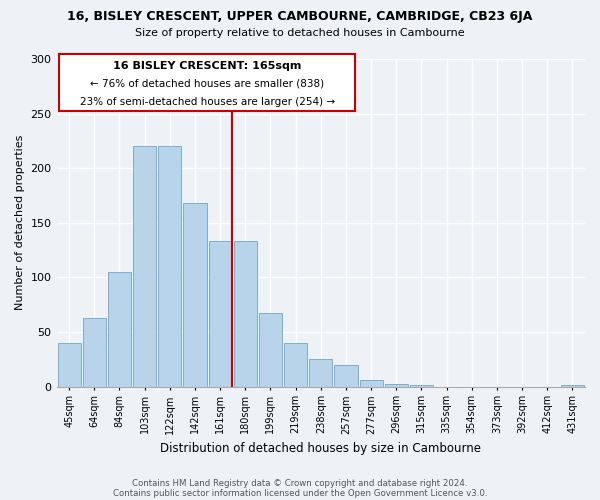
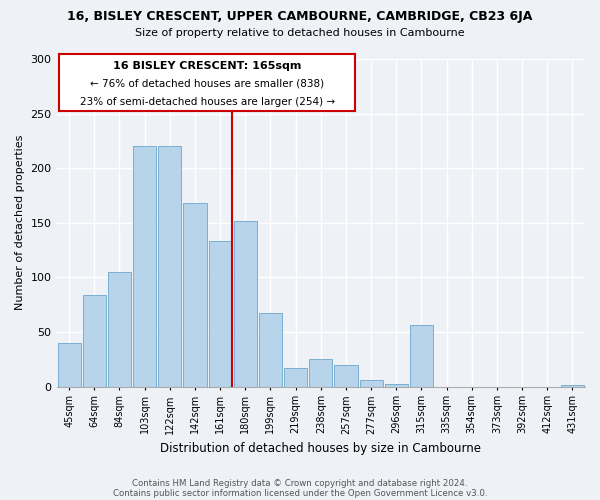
64sqm: 63 -> 84
180sqm: 133 -> 152
219sqm: 40 -> 17
315sqm: 1 -> 56
